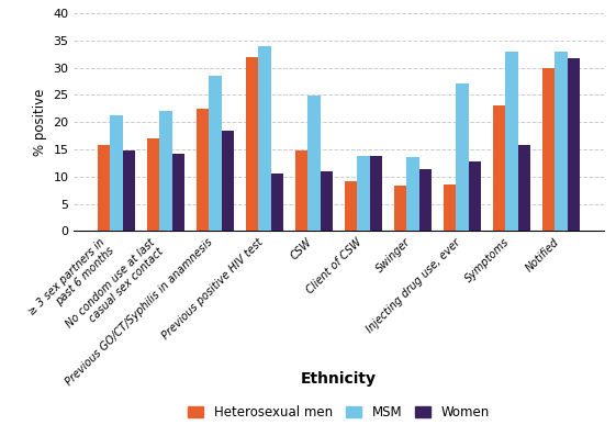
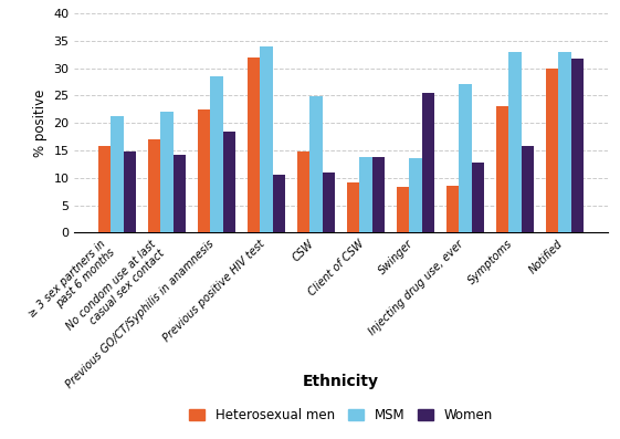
Women/Swinger: 11.3 -> 25.5
